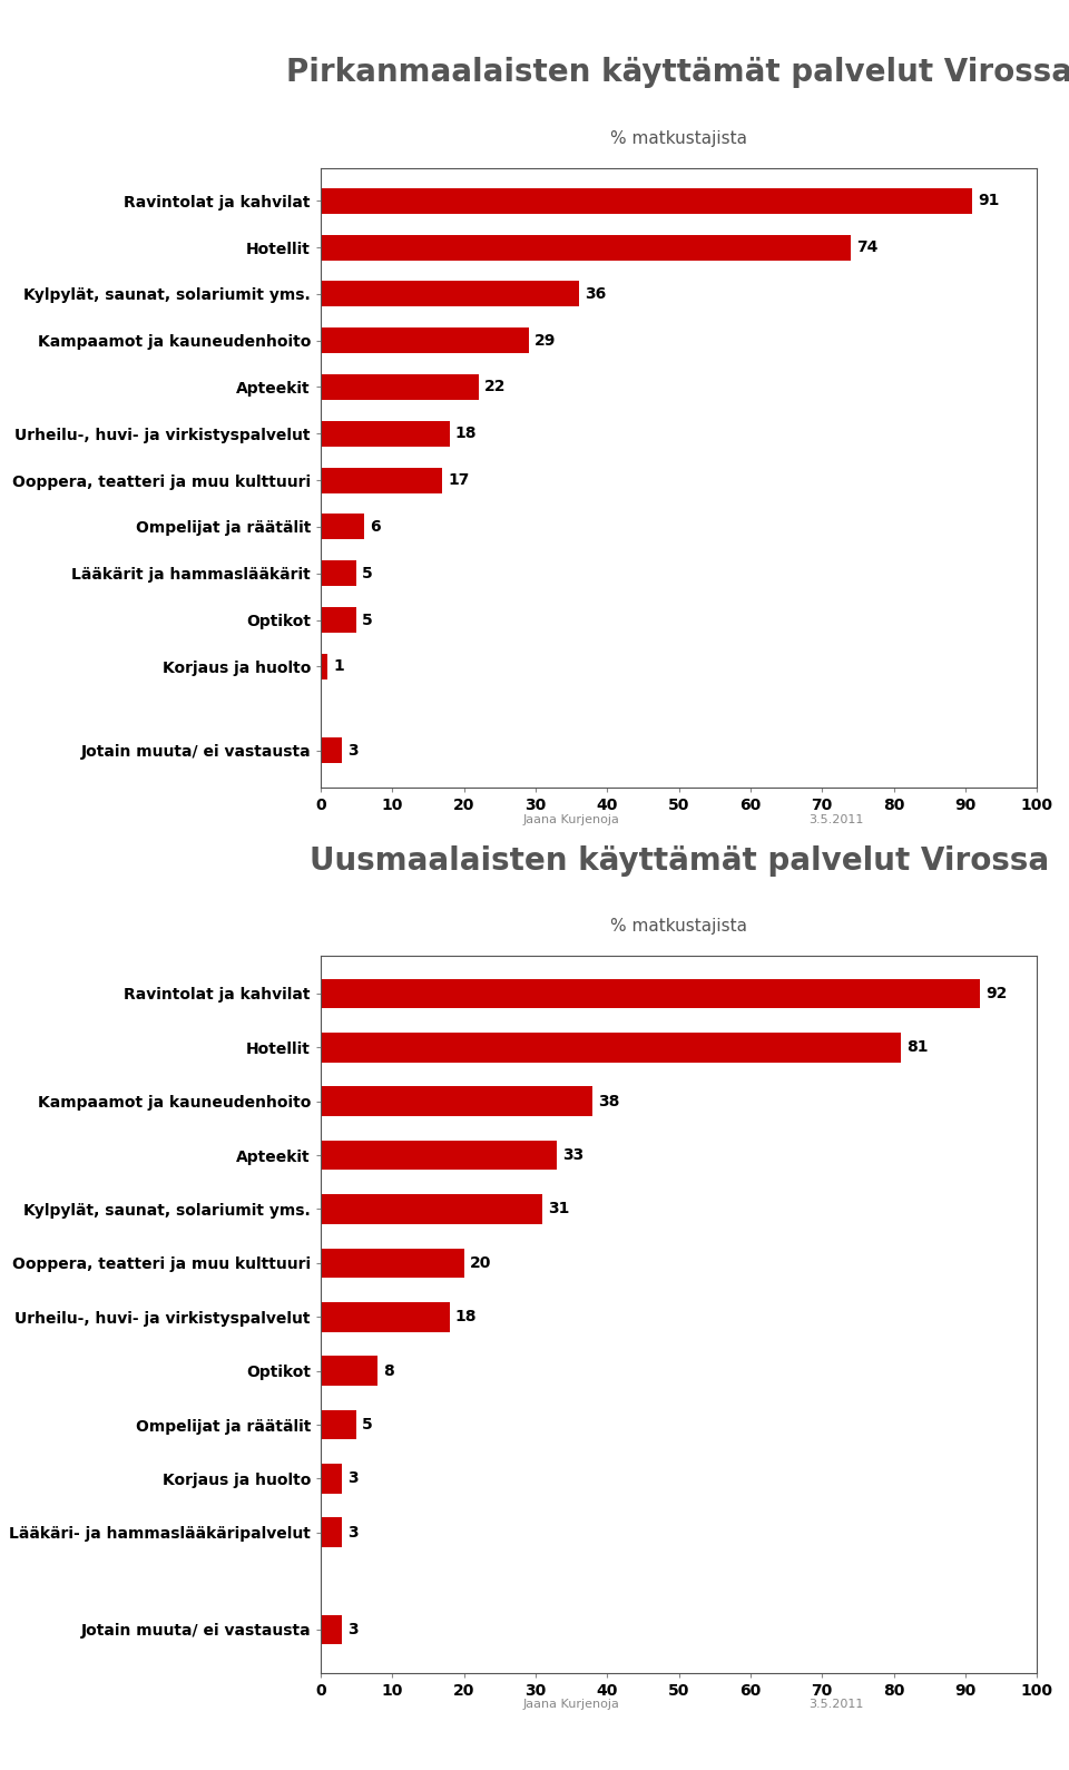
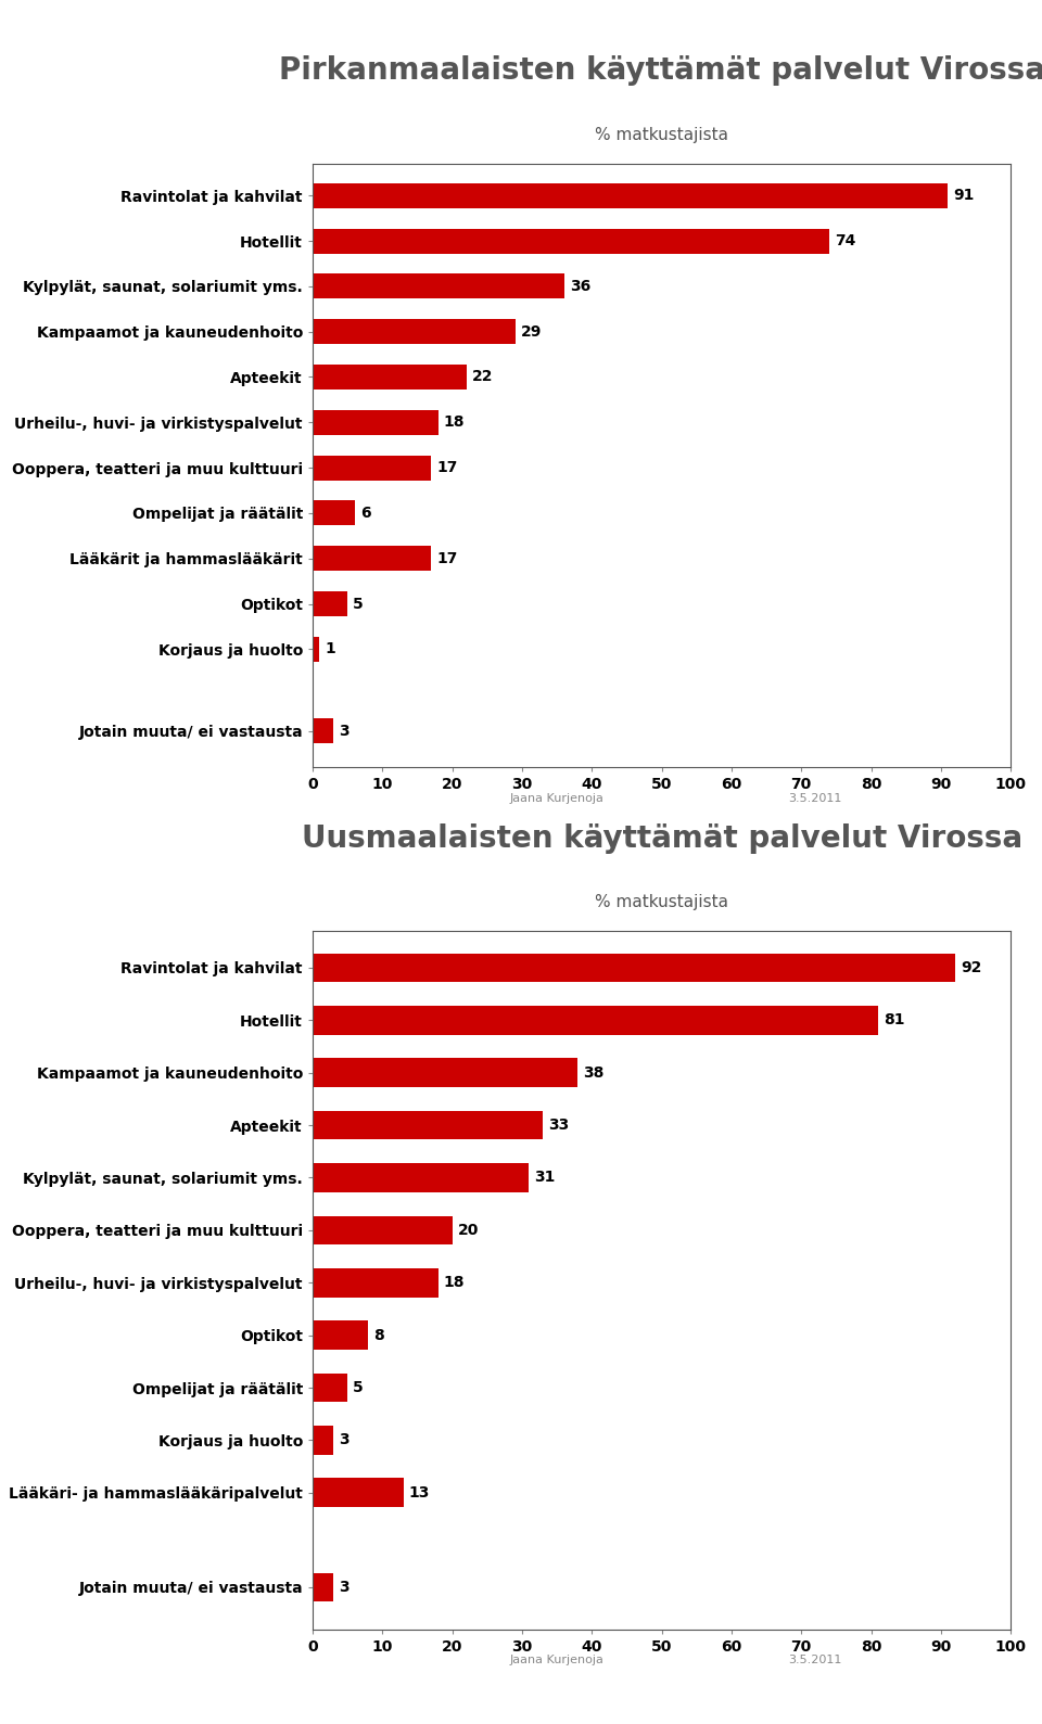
Lääkärit ja hammaslääkärit: 5 -> 17
Lääkäri- ja hammaslääkäripalvelut: 3 -> 13
